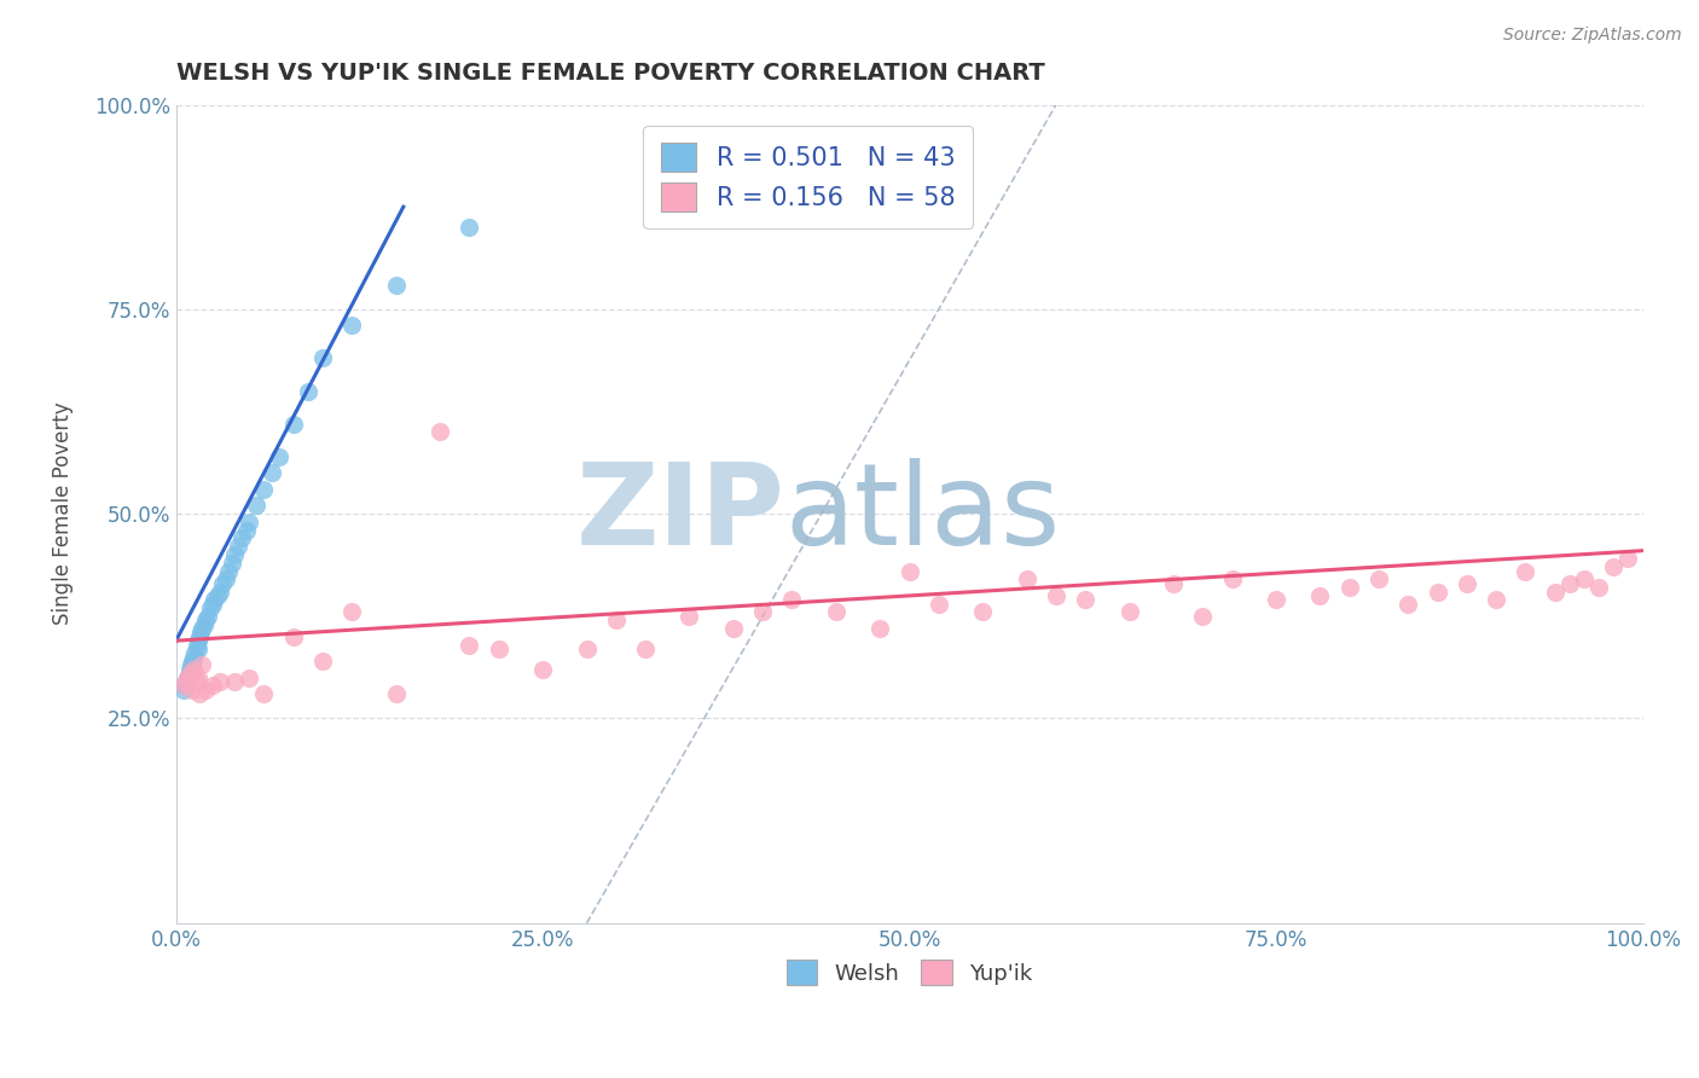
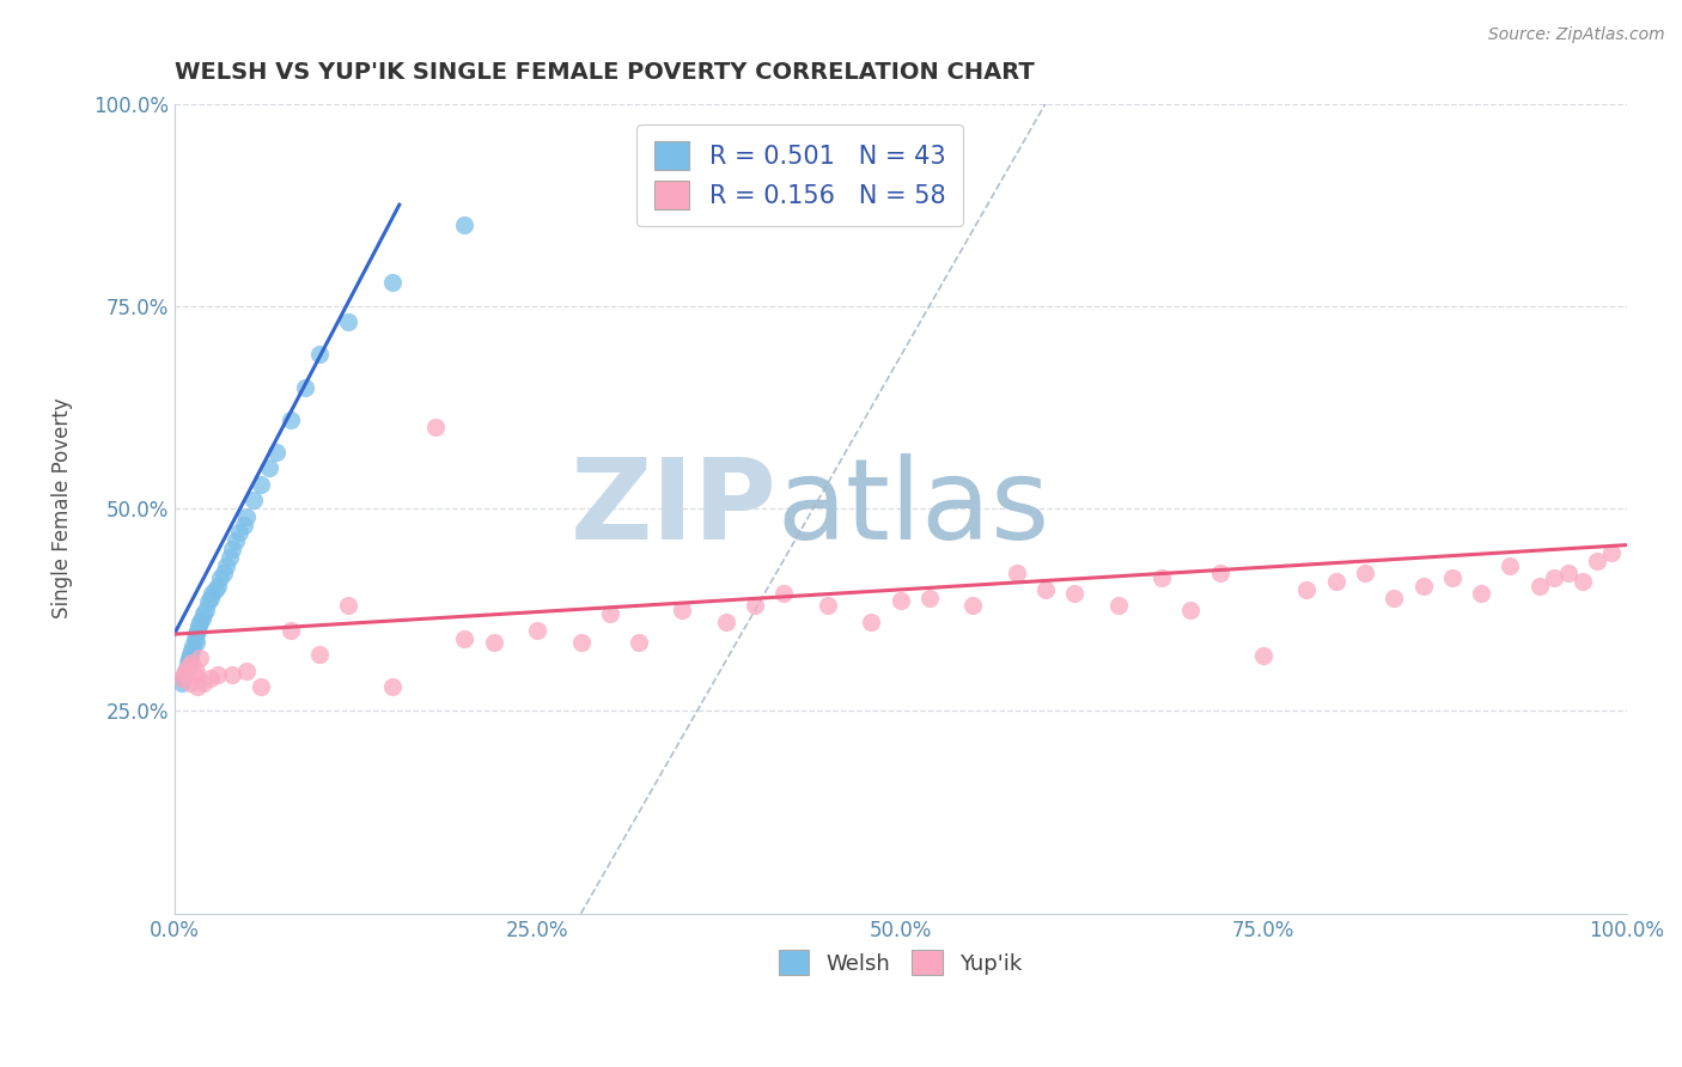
Yup'ik/25.0%: 31.0% -> 35.0%
Yup'ik/50.0%: 43.0% -> 38.6%
Yup'ik/75.0%: 39.5% -> 31.8%
